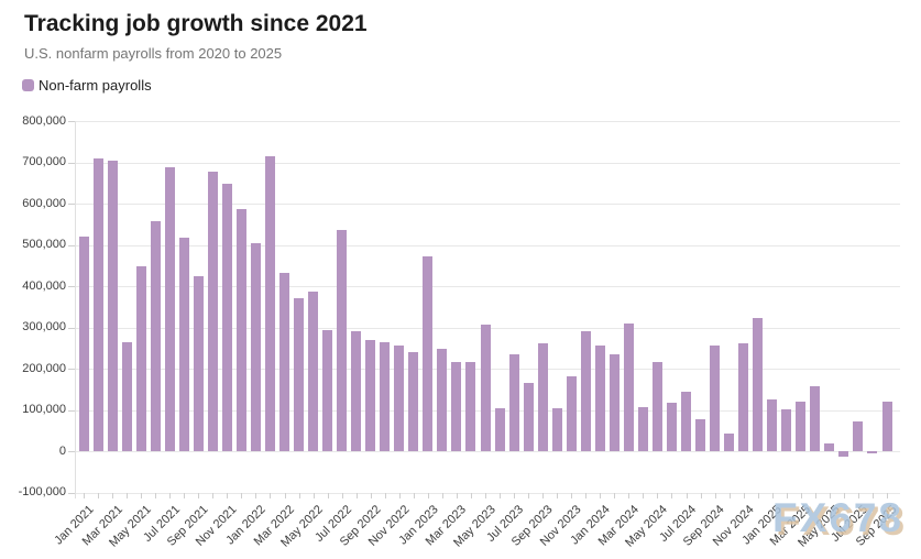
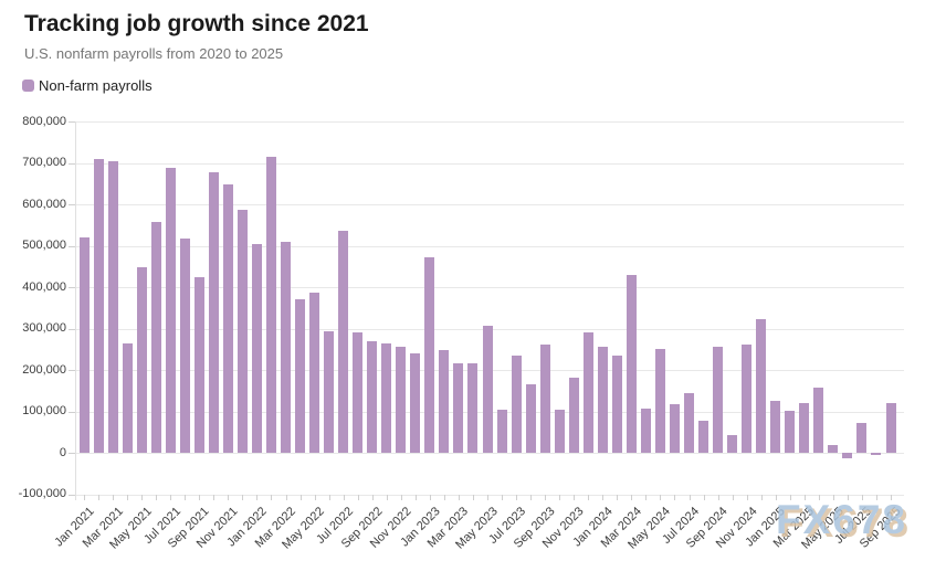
Mar 2022: 430000 -> 510000
Mar 2024: 310000 -> 430000
May 2024: 220000 -> 250000
